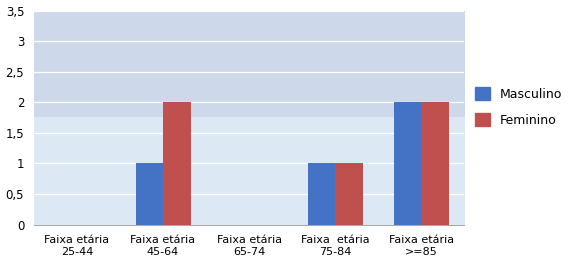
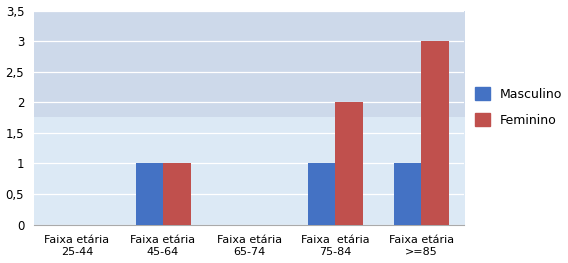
Feminino/Faixa etária 45-64: 2 -> 1
Feminino/Faixa etária 75-84: 1 -> 2
Masculino/Faixa etária >=85: 2 -> 1
Feminino/Faixa etária >=85: 2 -> 3
